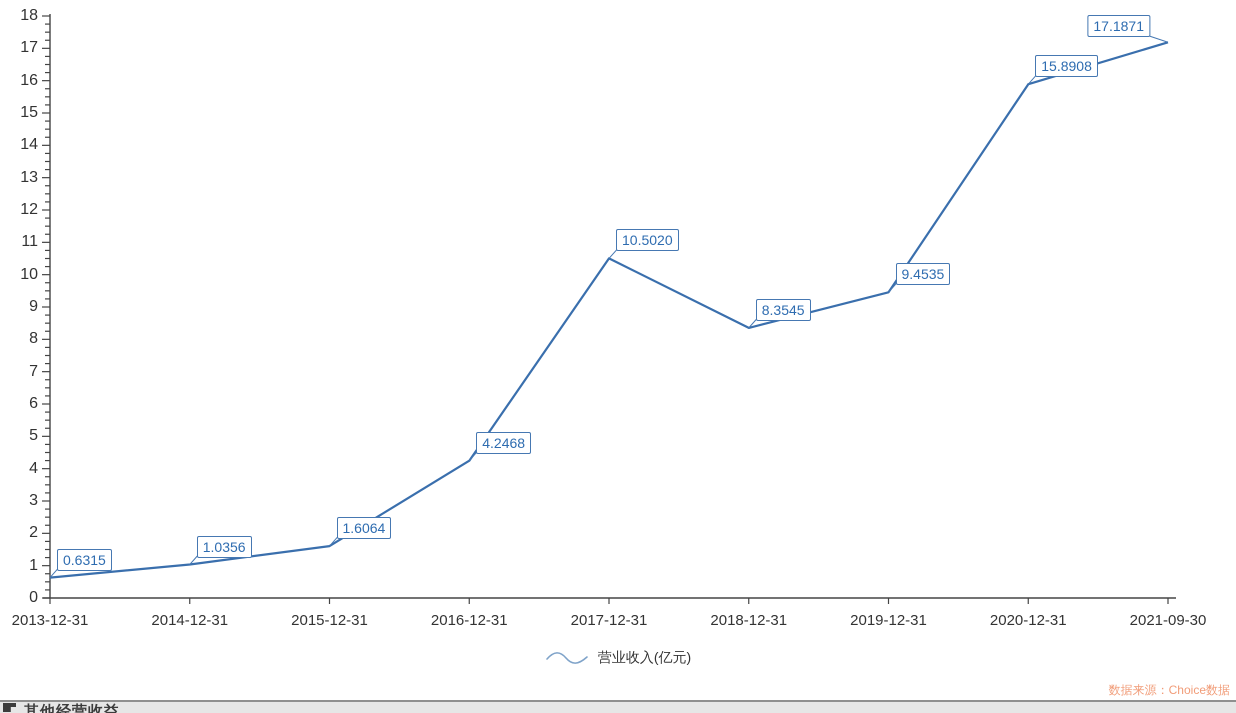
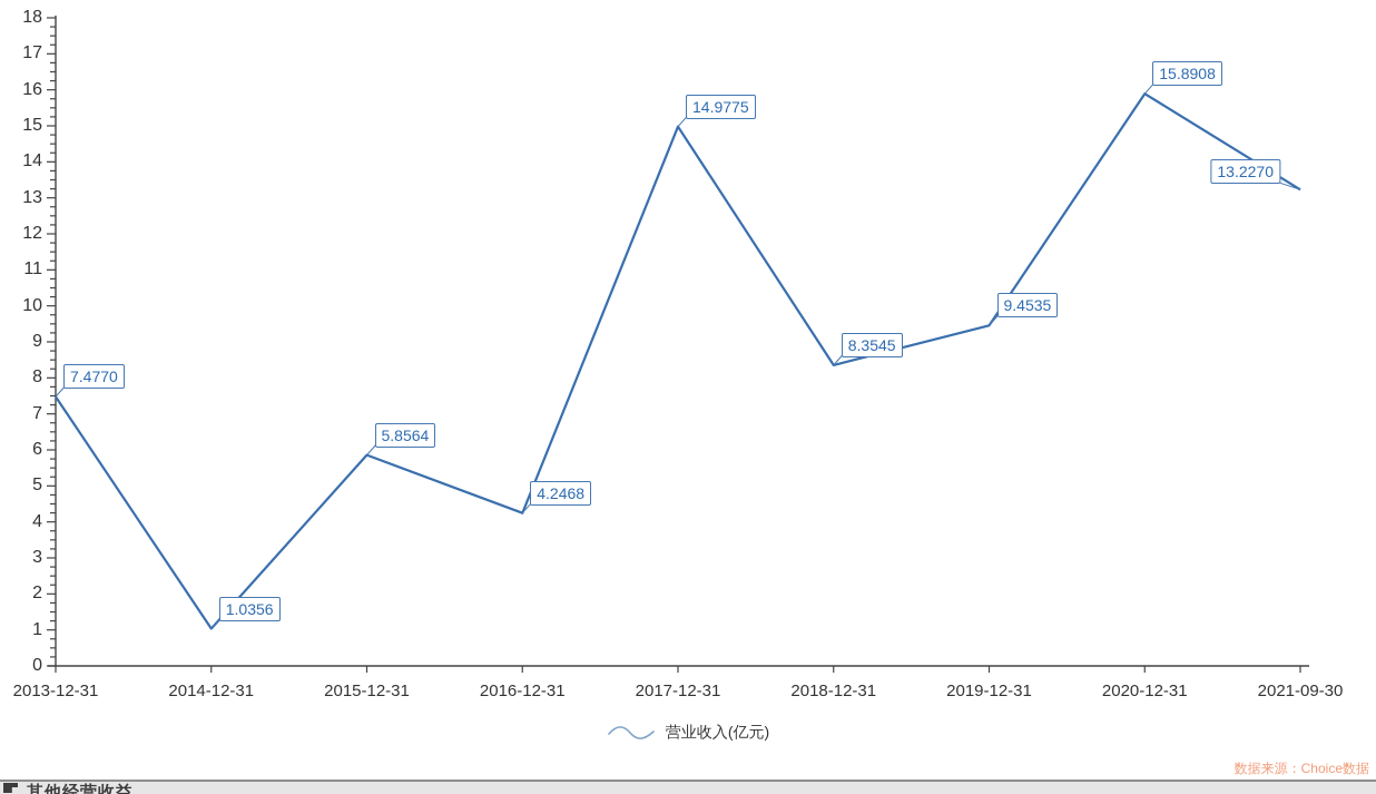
2013-12-31: 0.6315 -> 7.4770
2015-12-31: 1.6064 -> 5.8564
2017-12-31: 10.5020 -> 14.9775
2021-09-30: 17.1871 -> 13.2270
